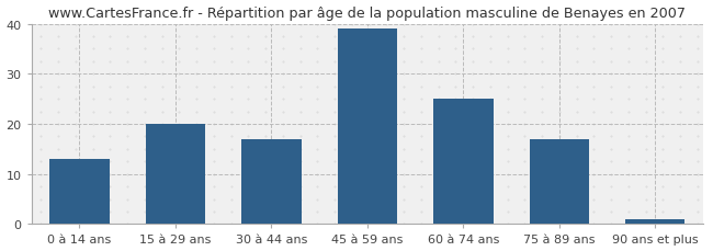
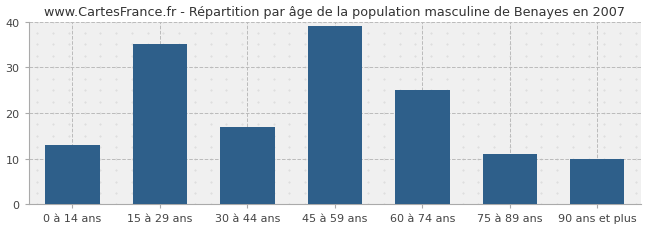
15 à 29 ans: 20 -> 35
75 à 89 ans: 17 -> 11
90 ans et plus: 1 -> 10
